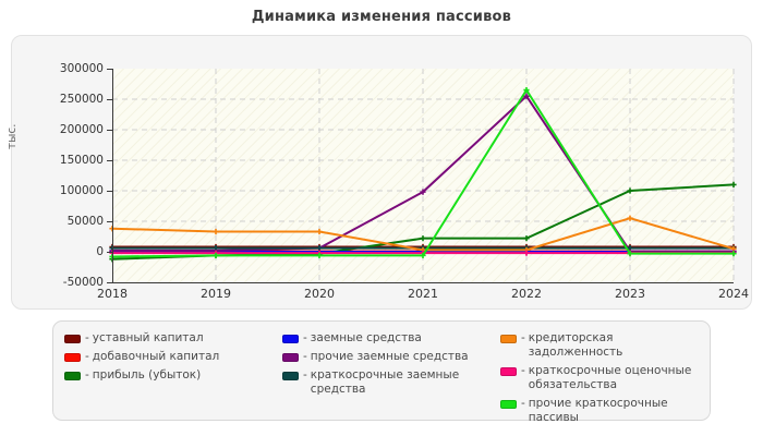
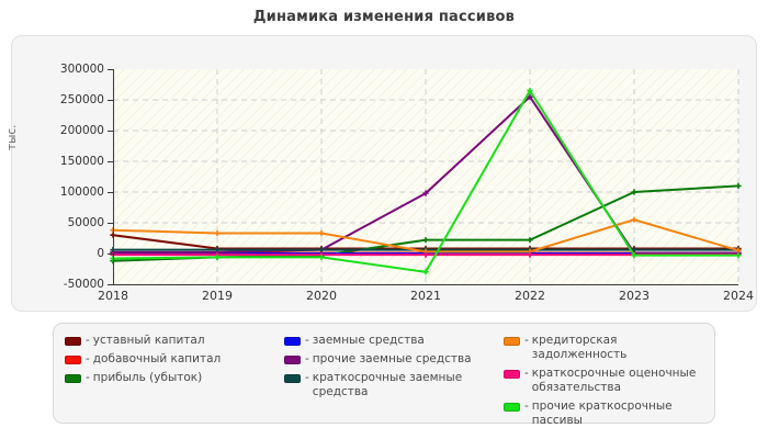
уставный капитал/2018: 10000 -> 30000
прочие краткосрочные пассивы/2021: -10000 -> -30000
